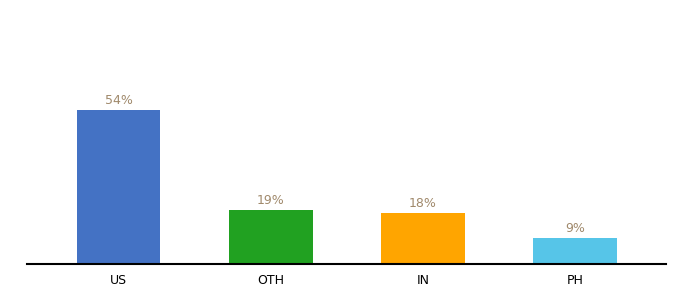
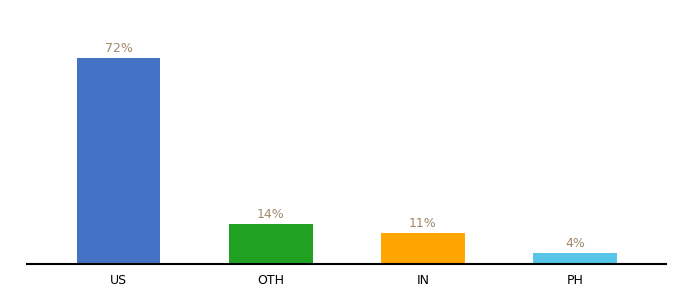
US: 54% -> 72%
OTH: 19% -> 14%
IN: 18% -> 11%
PH: 9% -> 4%
